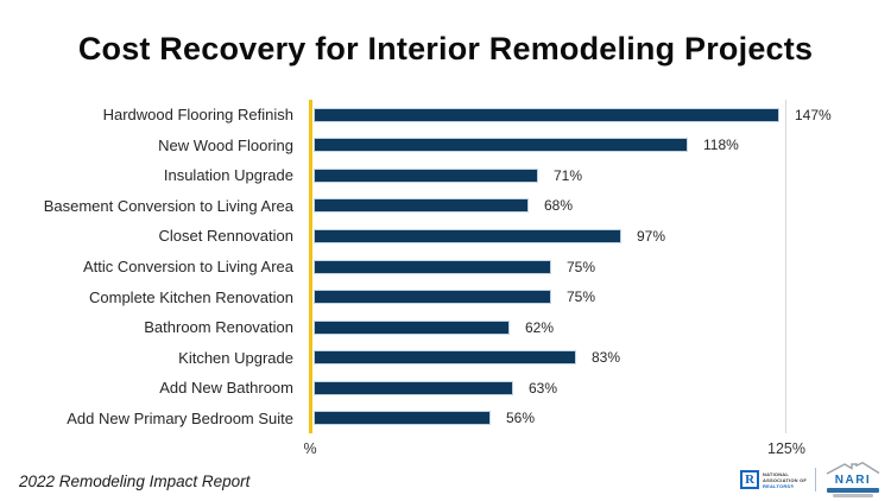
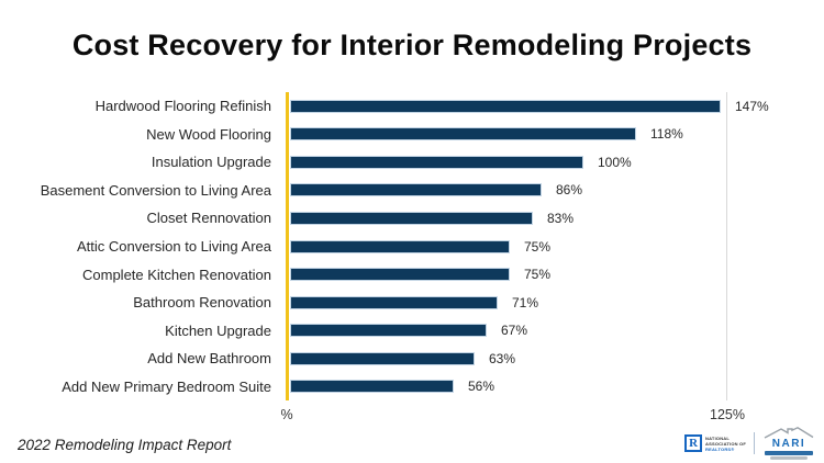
Insulation Upgrade: 71% -> 100%
Basement Conversion to Living Area: 68% -> 86%
Closet Rennovation: 97% -> 83%
Bathroom Renovation: 62% -> 71%
Kitchen Upgrade: 83% -> 67%
